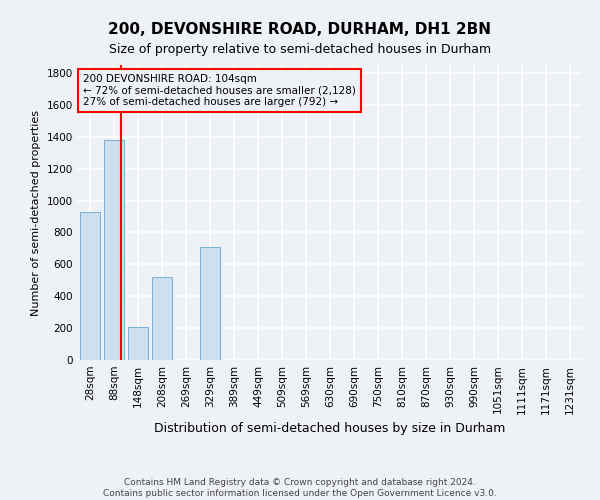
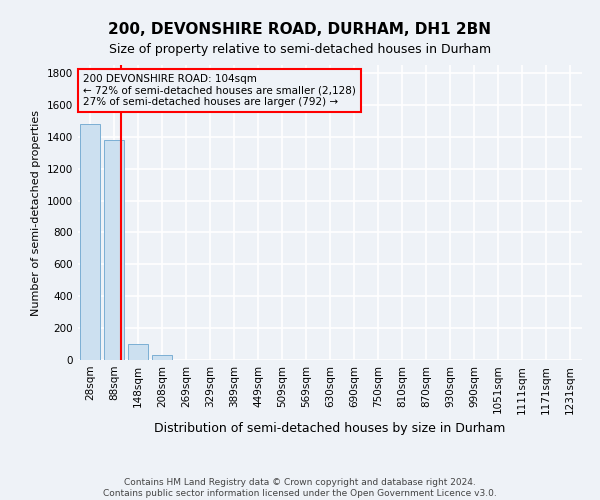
28sqm: 930 -> 1480
148sqm: 210 -> 100
208sqm: 520 -> 30
329sqm: 710 -> 0
